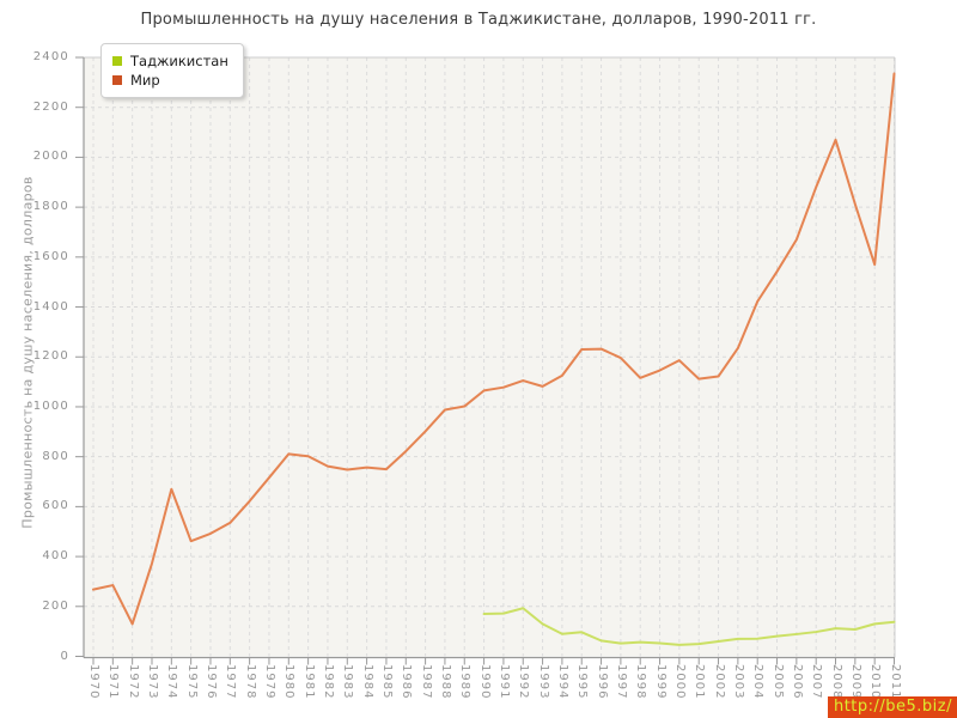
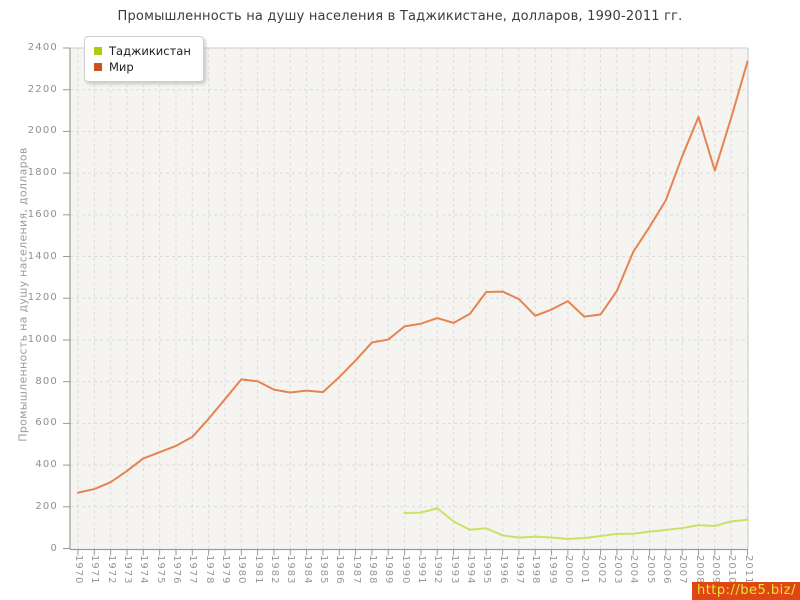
Мир/1972: 130 -> 320
Мир/1974: 670 -> 430
Мир/2010: 1570 -> 2060
